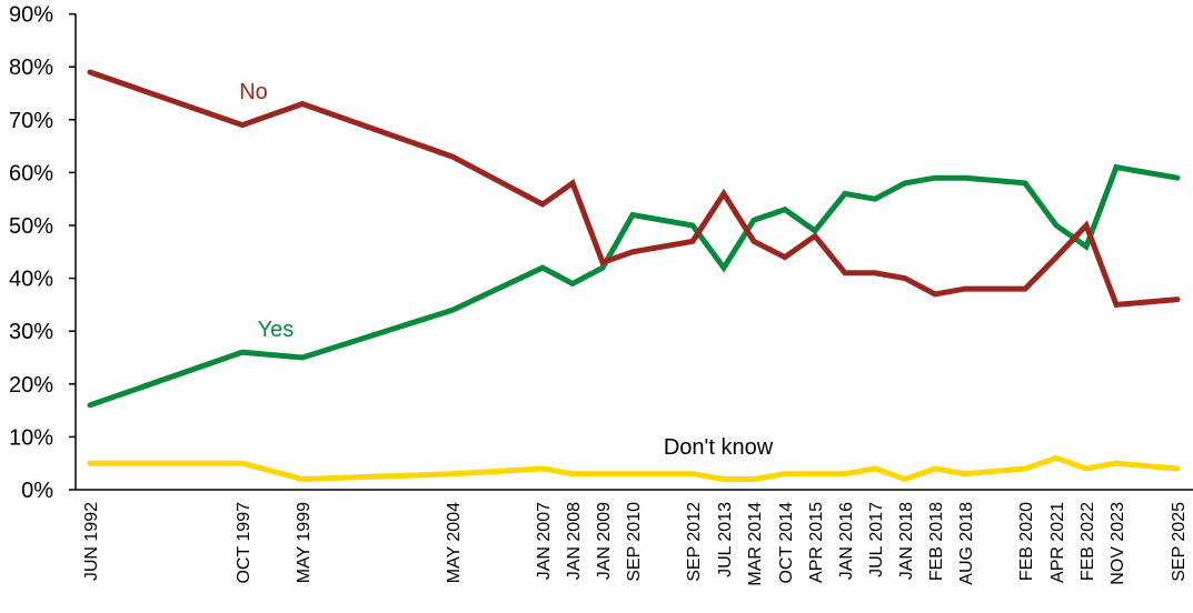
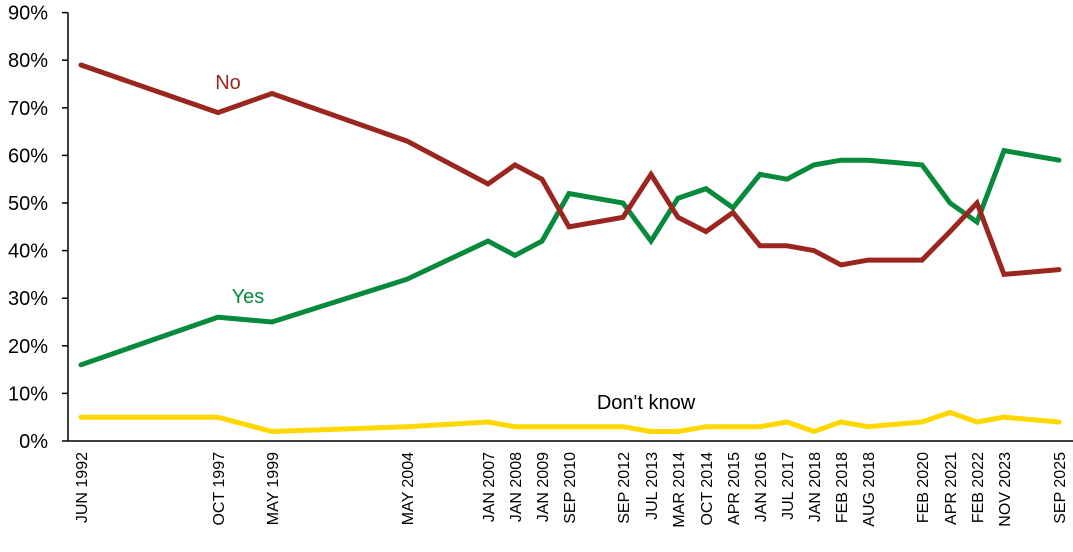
No/JAN 2009: 43% -> 55%
